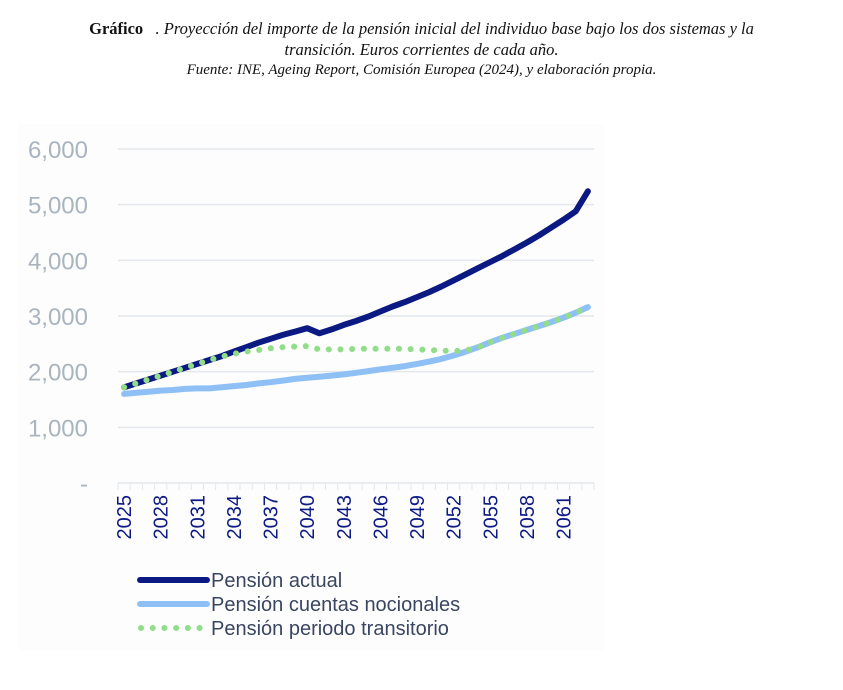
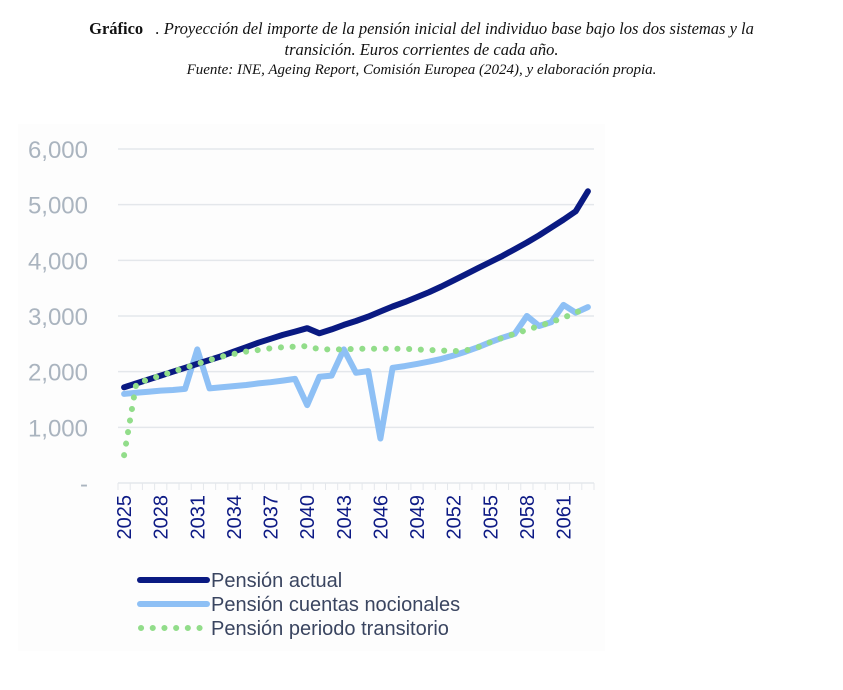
Pensión periodo transitorio/2025: 1700 -> 500
Pensión cuentas nocionales/2031: 1700 -> 2400
Pensión cuentas nocionales/2040: 1900 -> 1400
Pensión cuentas nocionales/2043: 2000 -> 2400
Pensión cuentas nocionales/2046: 2000 -> 800
Pensión cuentas nocionales/2058: 2800 -> 3000
Pensión cuentas nocionales/2061: 3000 -> 3200
